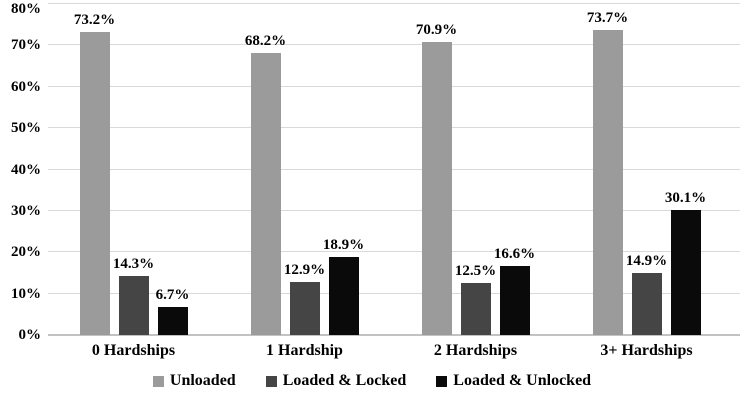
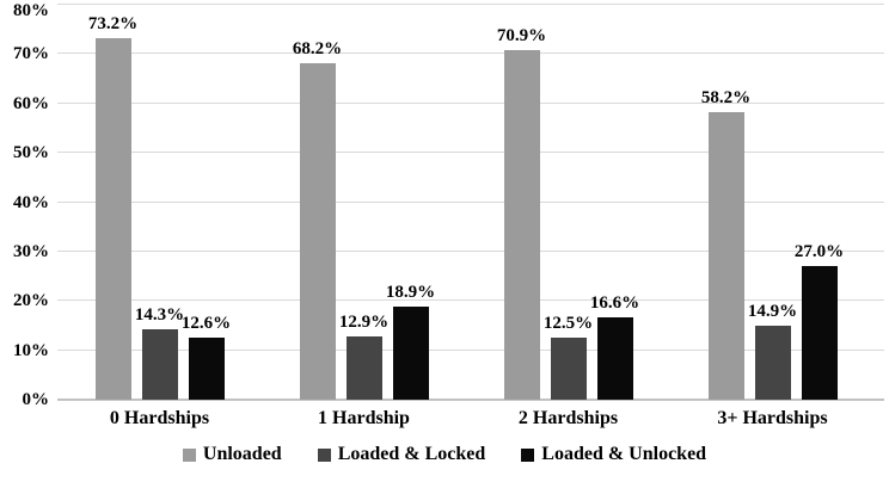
Loaded & Unlocked/0 Hardships: 6.7% -> 12.6%
Unloaded/3+ Hardships: 73.7% -> 58.2%
Loaded & Unlocked/3+ Hardships: 30.1% -> 27.0%
